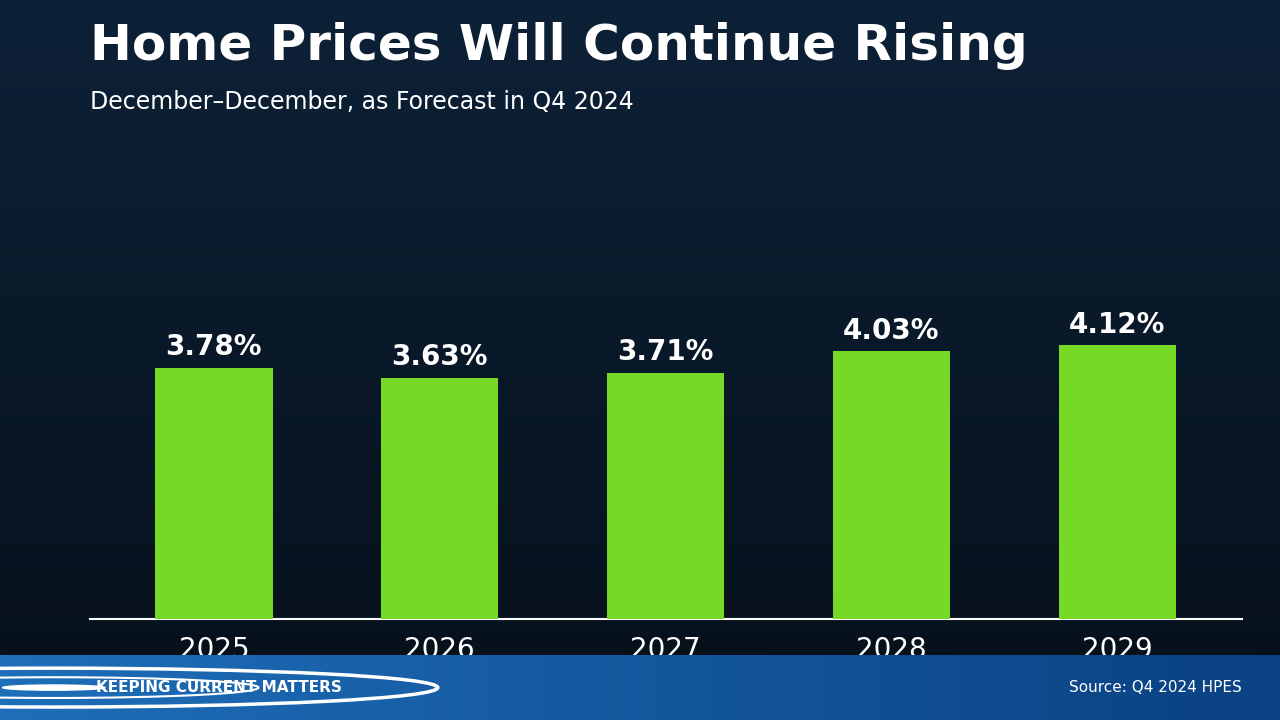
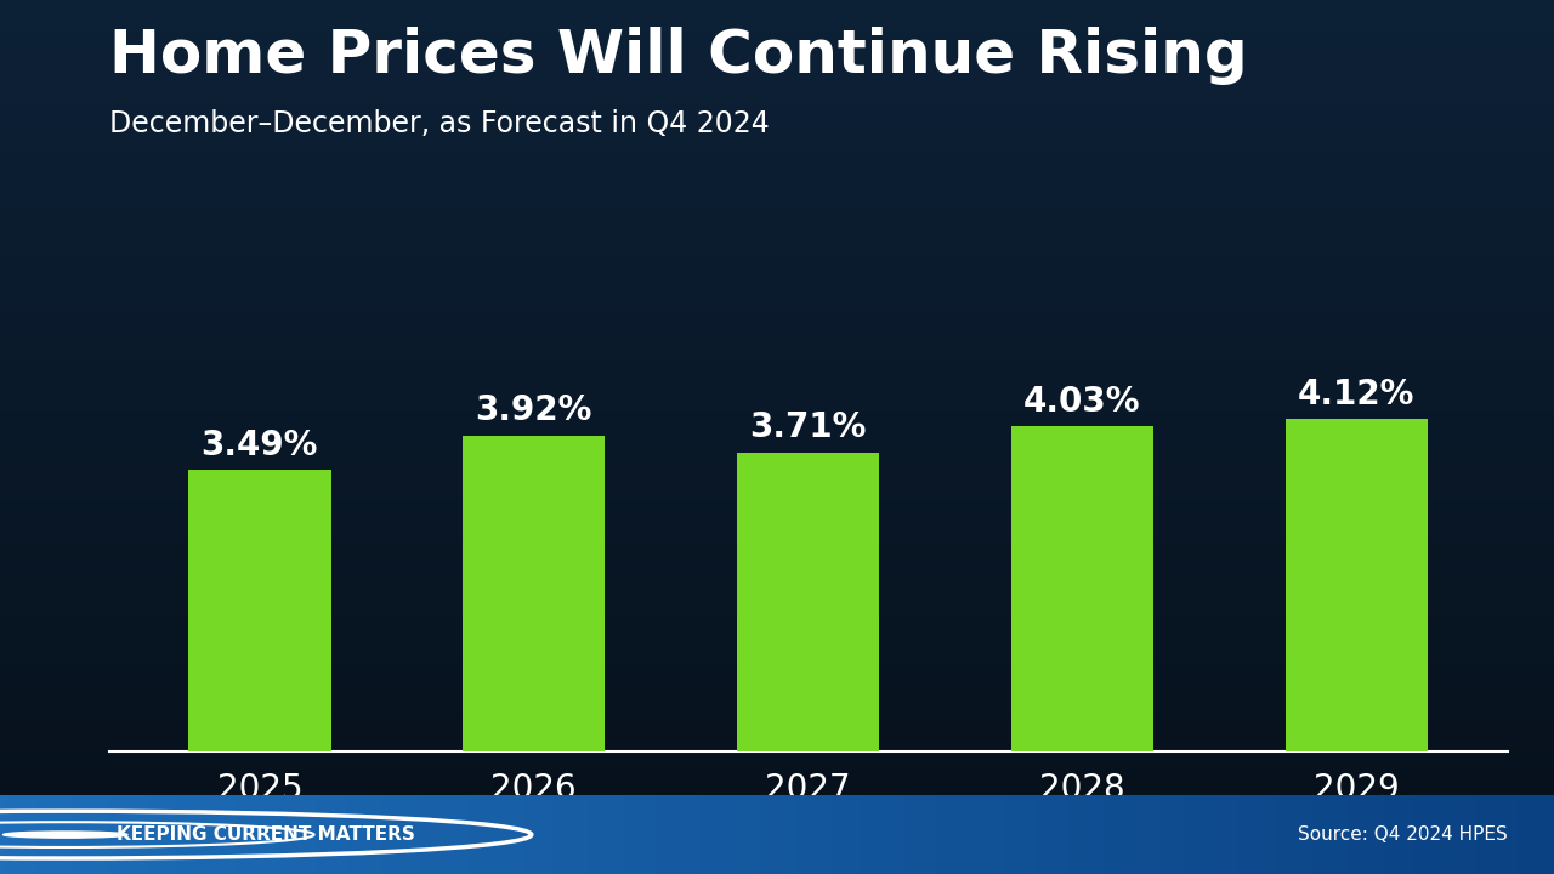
2025: 3.78% -> 3.49%
2026: 3.63% -> 3.92%
